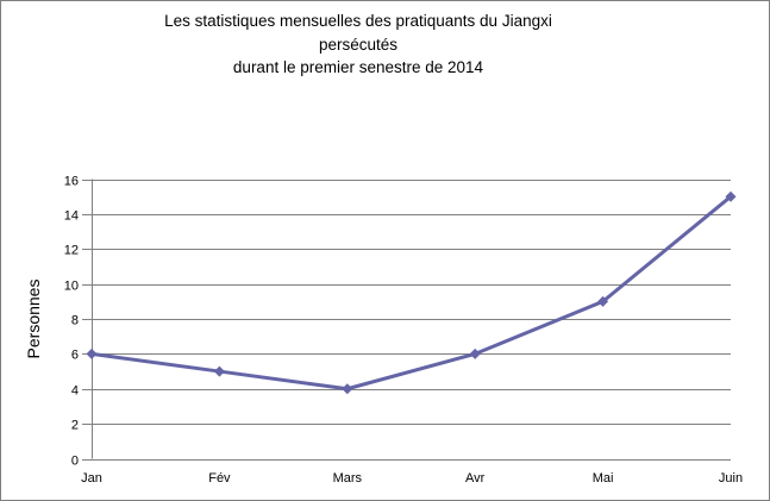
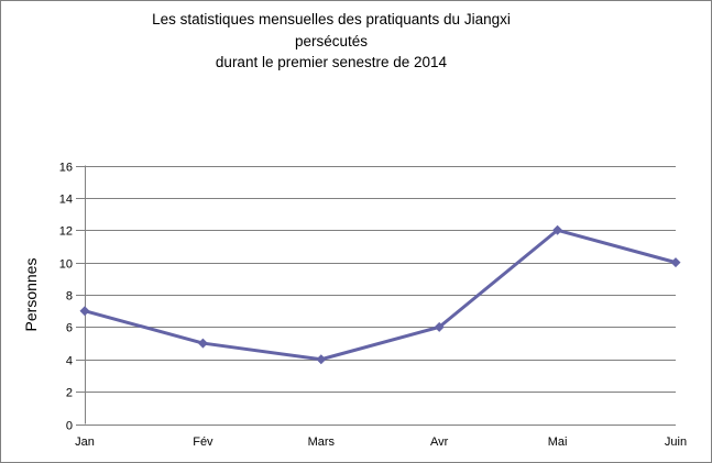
Jan: 6 -> 7
Mai: 9 -> 12
Juin: 15 -> 10
